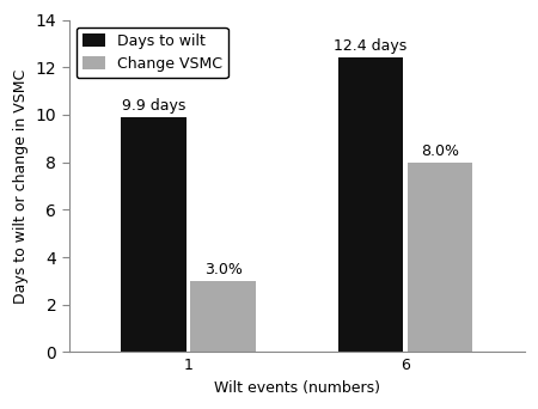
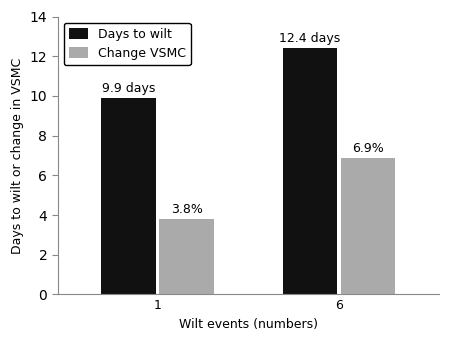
Change VSMC/1: 3.0% -> 3.8%
Change VSMC/6: 8.0% -> 6.9%
